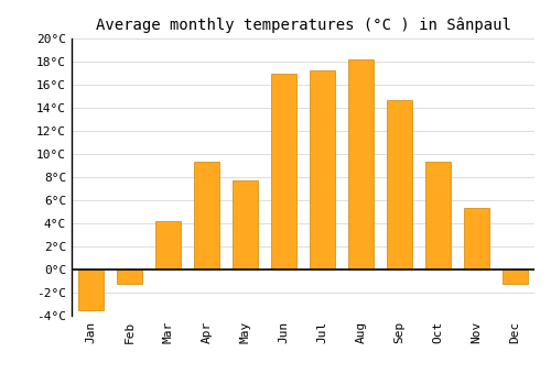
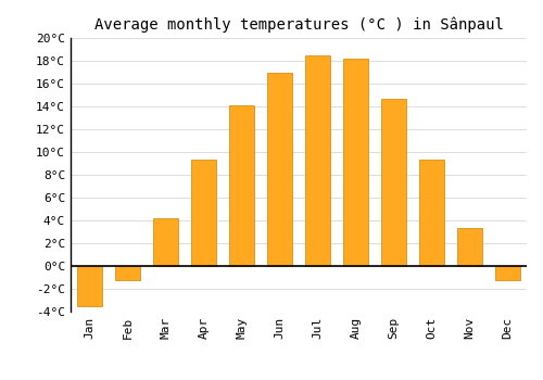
May: 7.7°C -> 14.1°C
Jul: 17.2°C -> 18.5°C
Nov: 5.3°C -> 3.3°C
